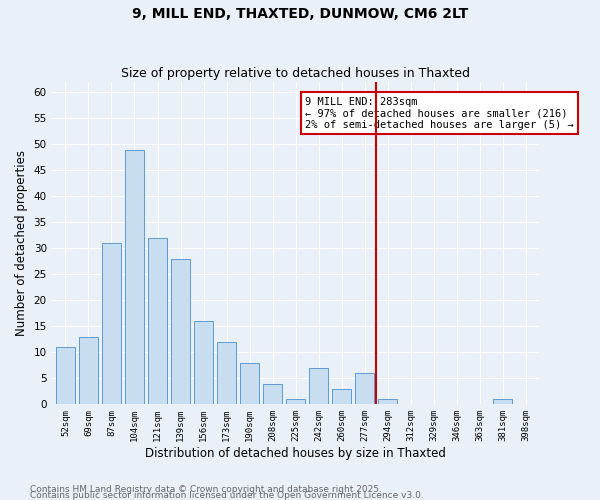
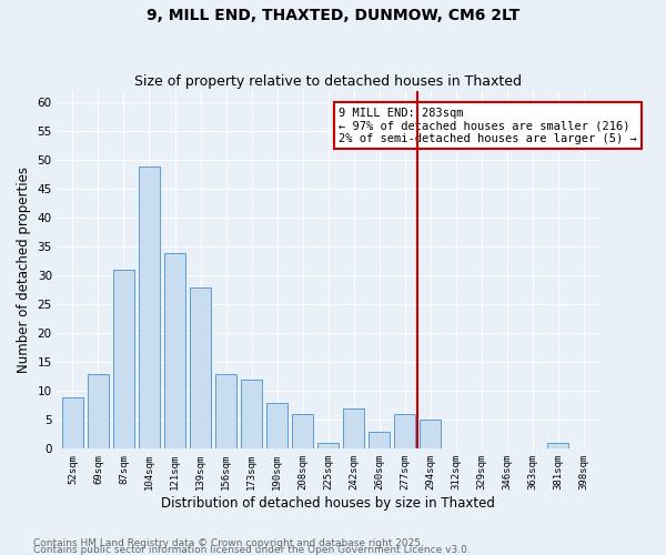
52sqm: 11 -> 9
121sqm: 32 -> 34
156sqm: 16 -> 13
208sqm: 4 -> 6
294sqm: 1 -> 5
